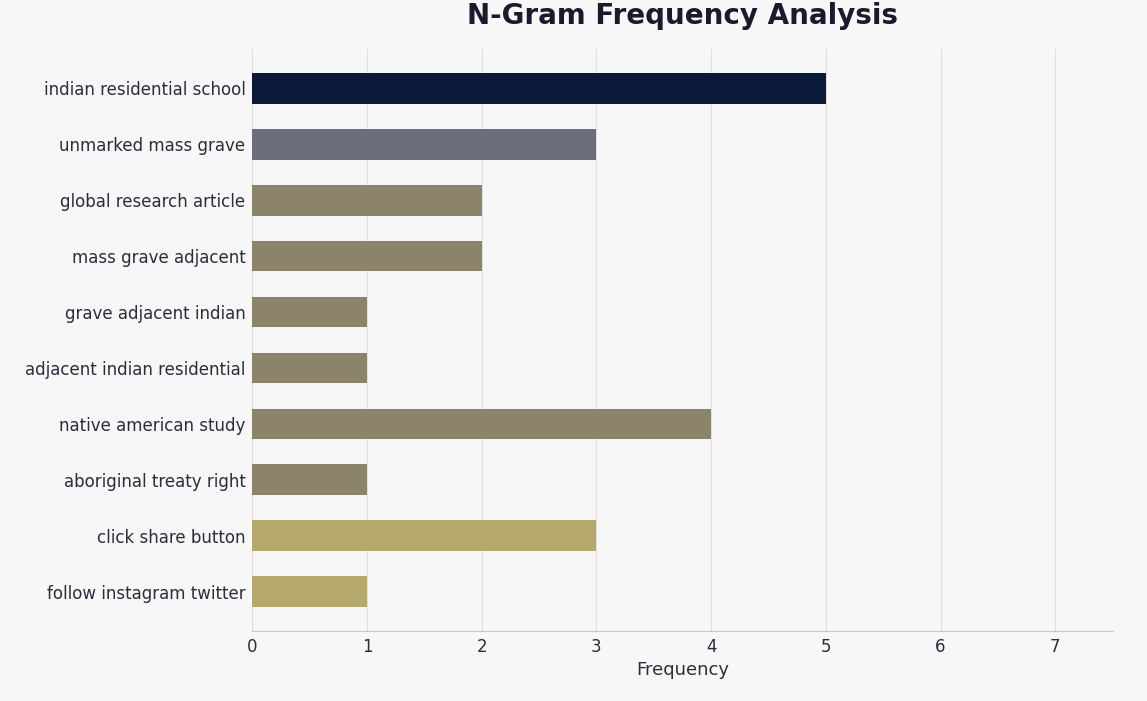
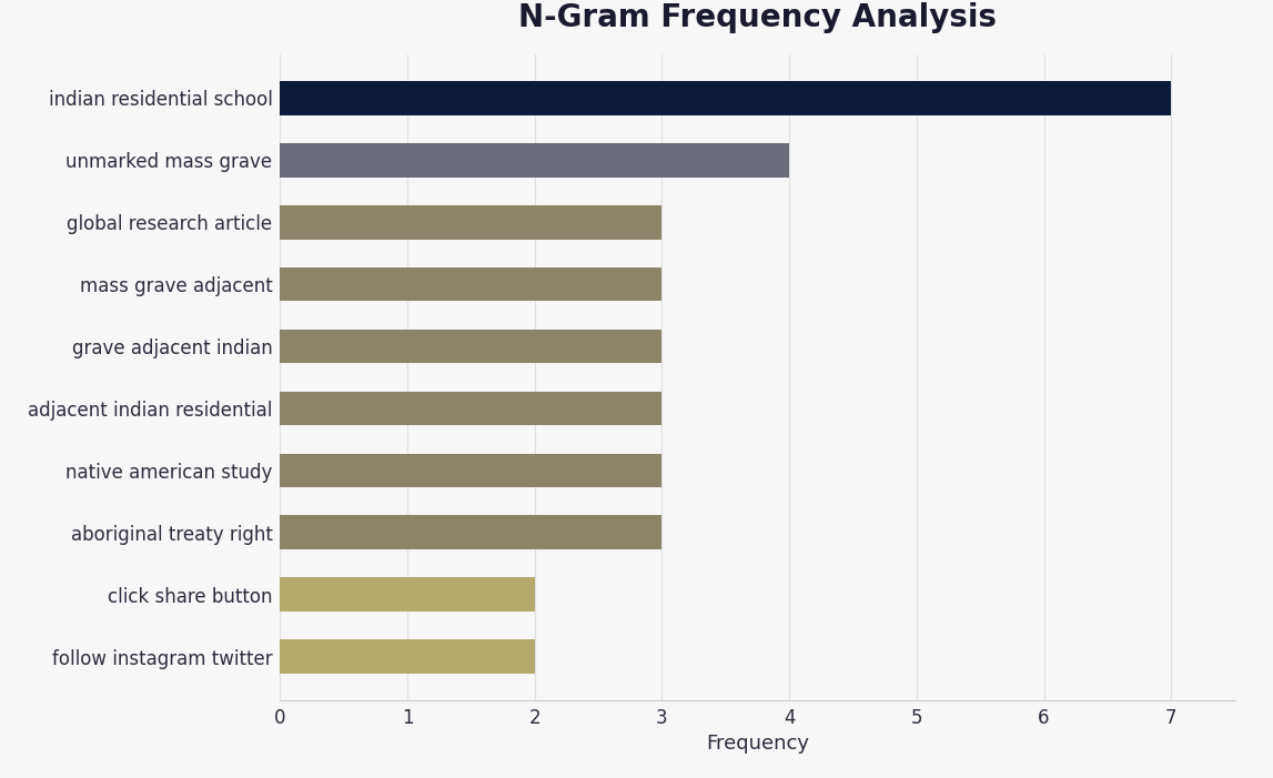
indian residential school: 5 -> 7
unmarked mass grave: 3 -> 4
global research article: 2 -> 3
mass grave adjacent: 2 -> 3
grave adjacent indian: 1 -> 3
adjacent indian residential: 1 -> 3
native american study: 4 -> 3
aboriginal treaty right: 1 -> 3
click share button: 3 -> 2
follow instagram twitter: 1 -> 2
